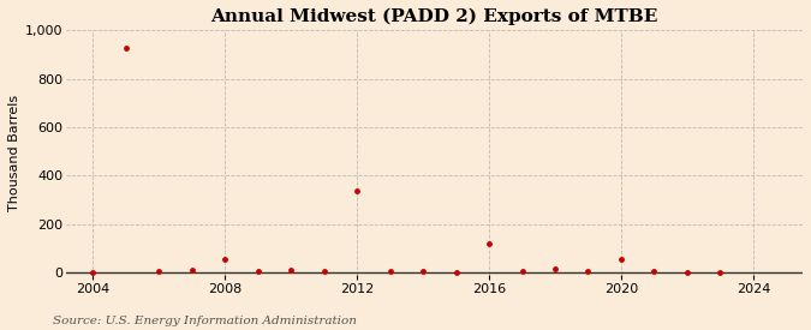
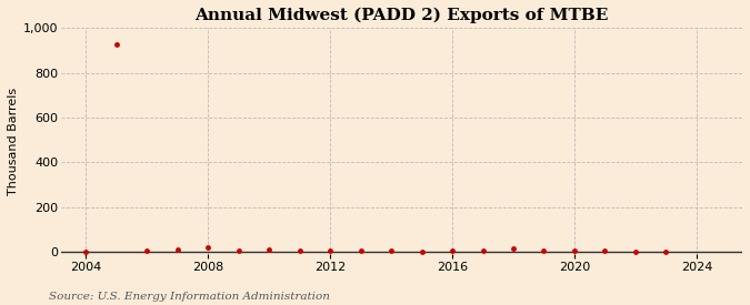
2008: 55 -> 20
2012: 335 -> 7
2016: 120 -> 4
2020: 55 -> 4
